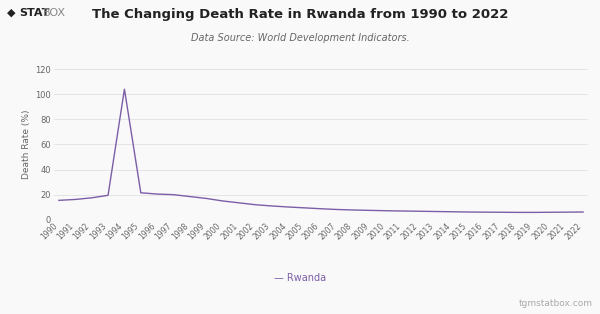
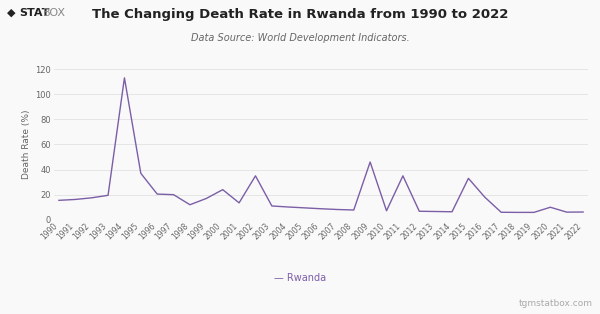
1994: 104 -> 113
1995: 22 -> 37
1998: 18 -> 12
2000: 15 -> 24
2002: 12 -> 35
2009: 8 -> 46
2011: 7 -> 35
2015: 6 -> 33
2016: 6 -> 18
2020: 6 -> 10
